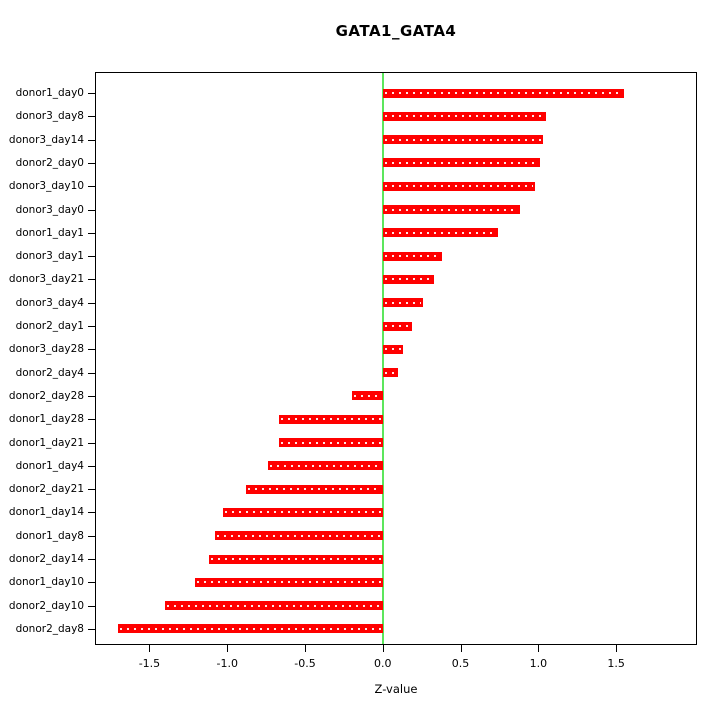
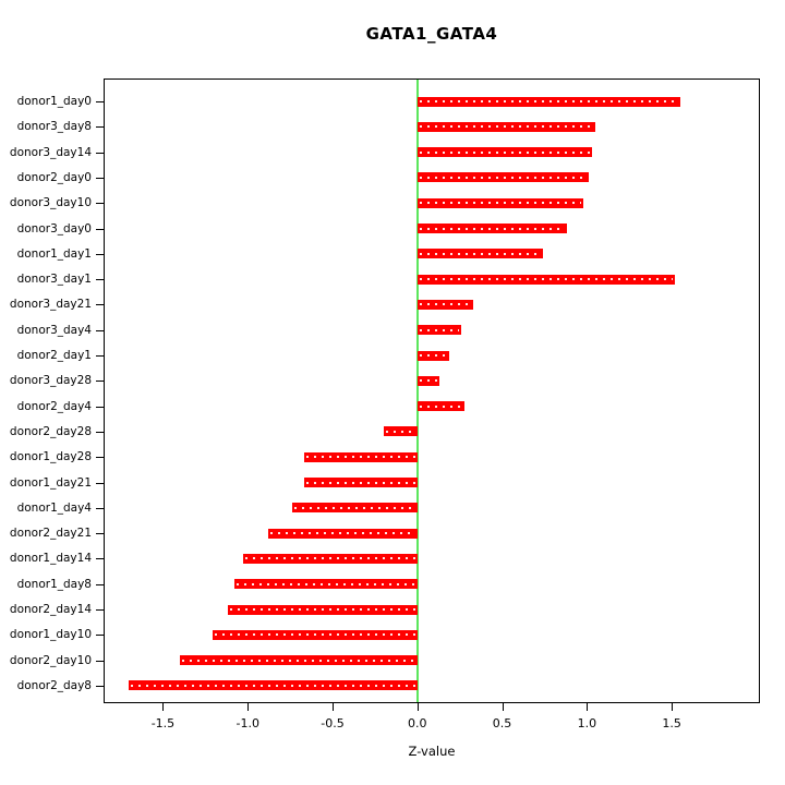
donor3_day1: 0.38 -> 1.52
donor2_day4: 0.10 -> 0.28
